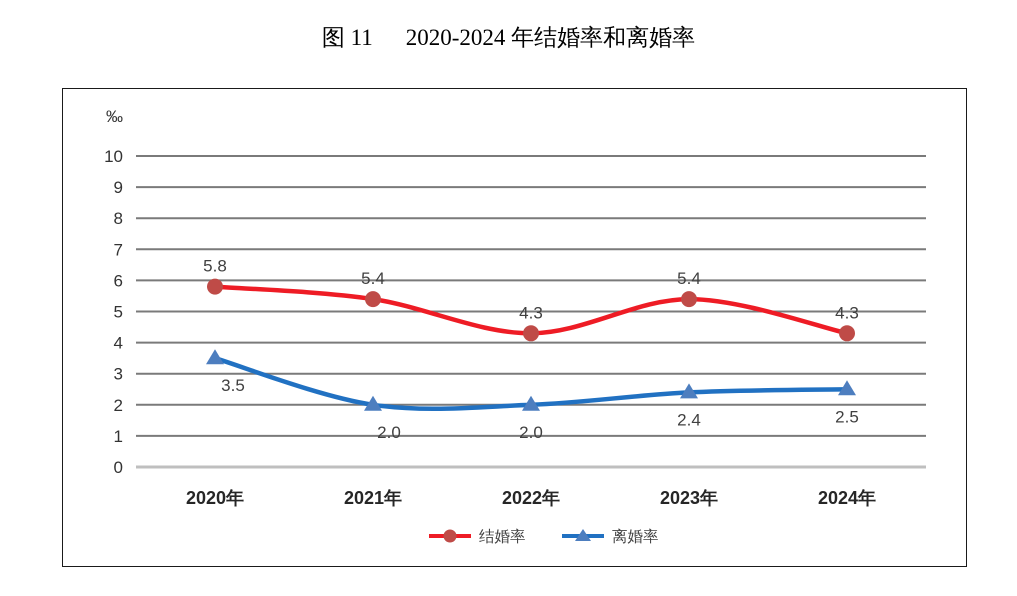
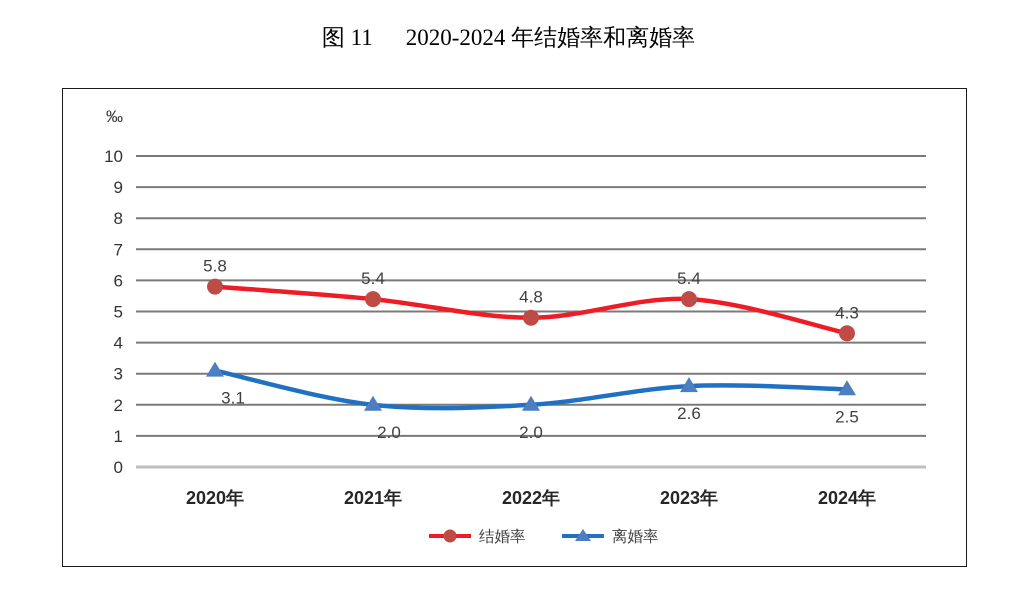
离婚率/2020年: 3.5 -> 3.1
结婚率/2022年: 4.3 -> 4.8
离婚率/2023年: 2.4 -> 2.6
